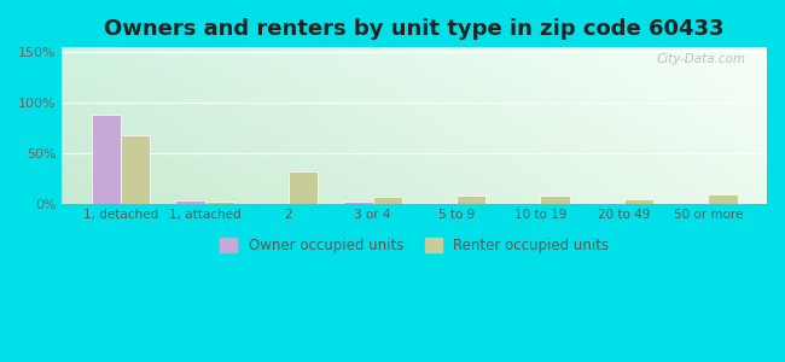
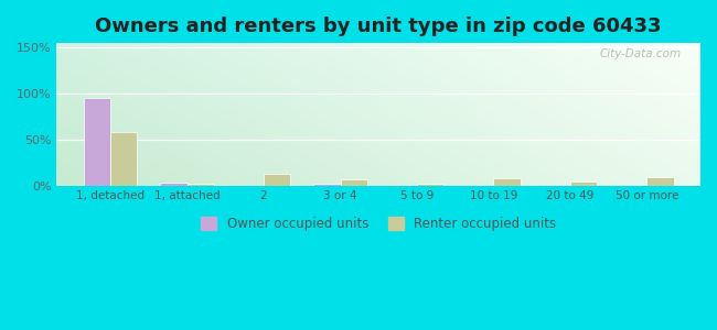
Owner occupied units/1, detached: 88% -> 95%
Renter occupied units/1, detached: 68% -> 58%
Renter occupied units/2: 32% -> 13%
Renter occupied units/5 to 9: 8% -> 2%
